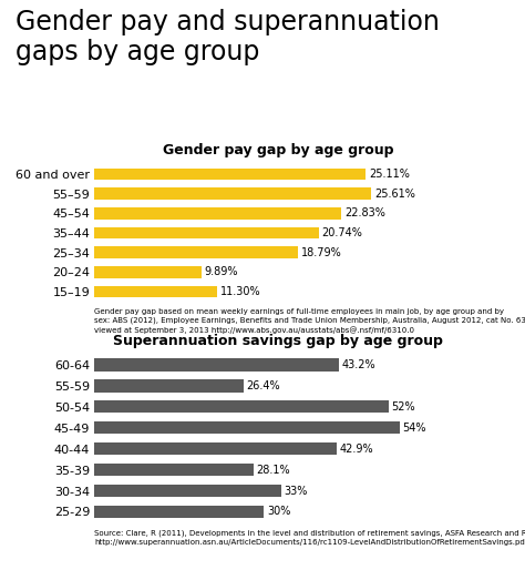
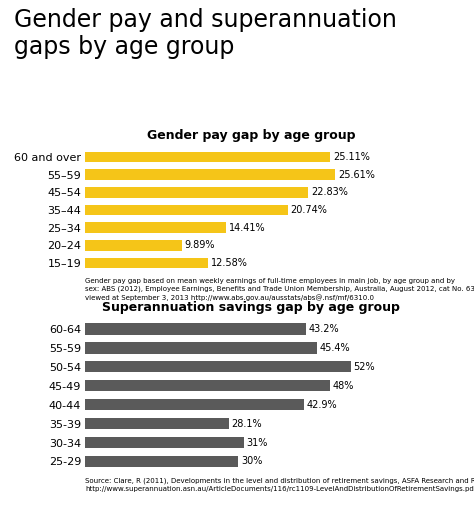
Gender pay gap by age group/25–34: 18.79% -> 14.41%
Gender pay gap by age group/15–19: 11.30% -> 12.58%
Superannuation savings gap by age group/55-59: 26.4% -> 45.4%
Superannuation savings gap by age group/45-49: 54% -> 48%
Superannuation savings gap by age group/30-34: 33% -> 31%
